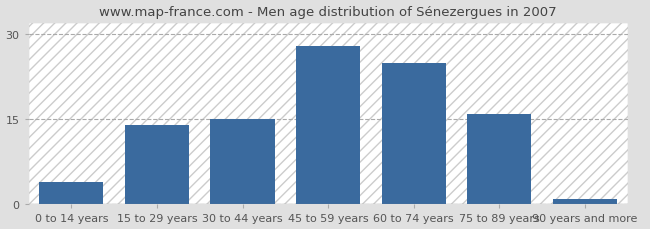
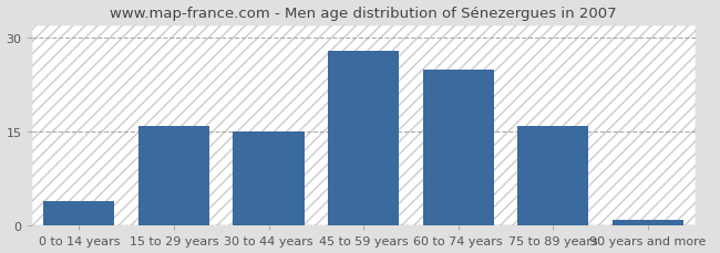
15 to 29 years: 14 -> 16
